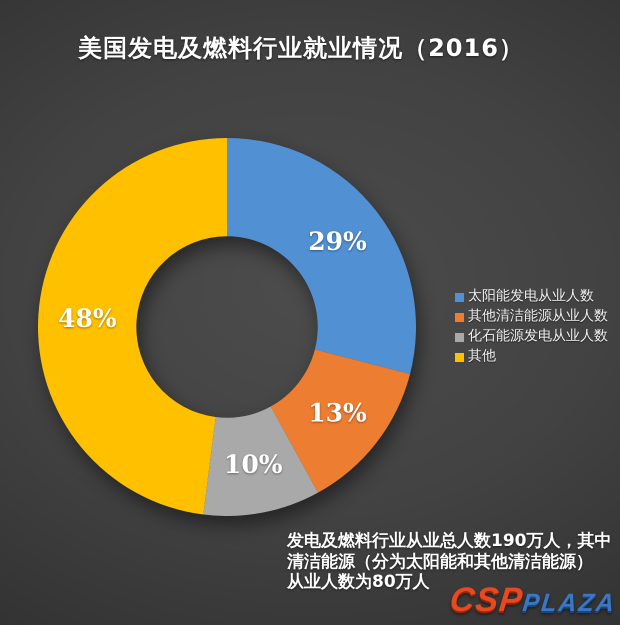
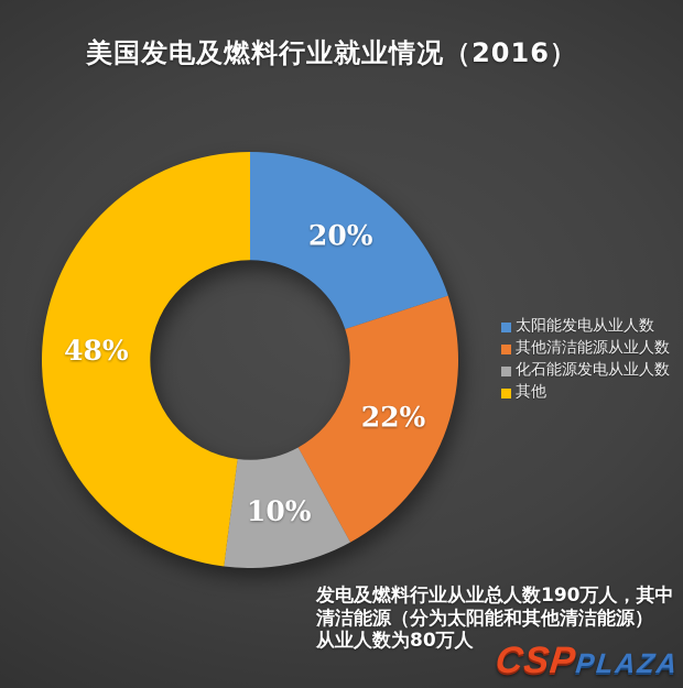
太阳能发电从业人数: 29% -> 20%
其他清洁能源从业人数: 13% -> 22%
